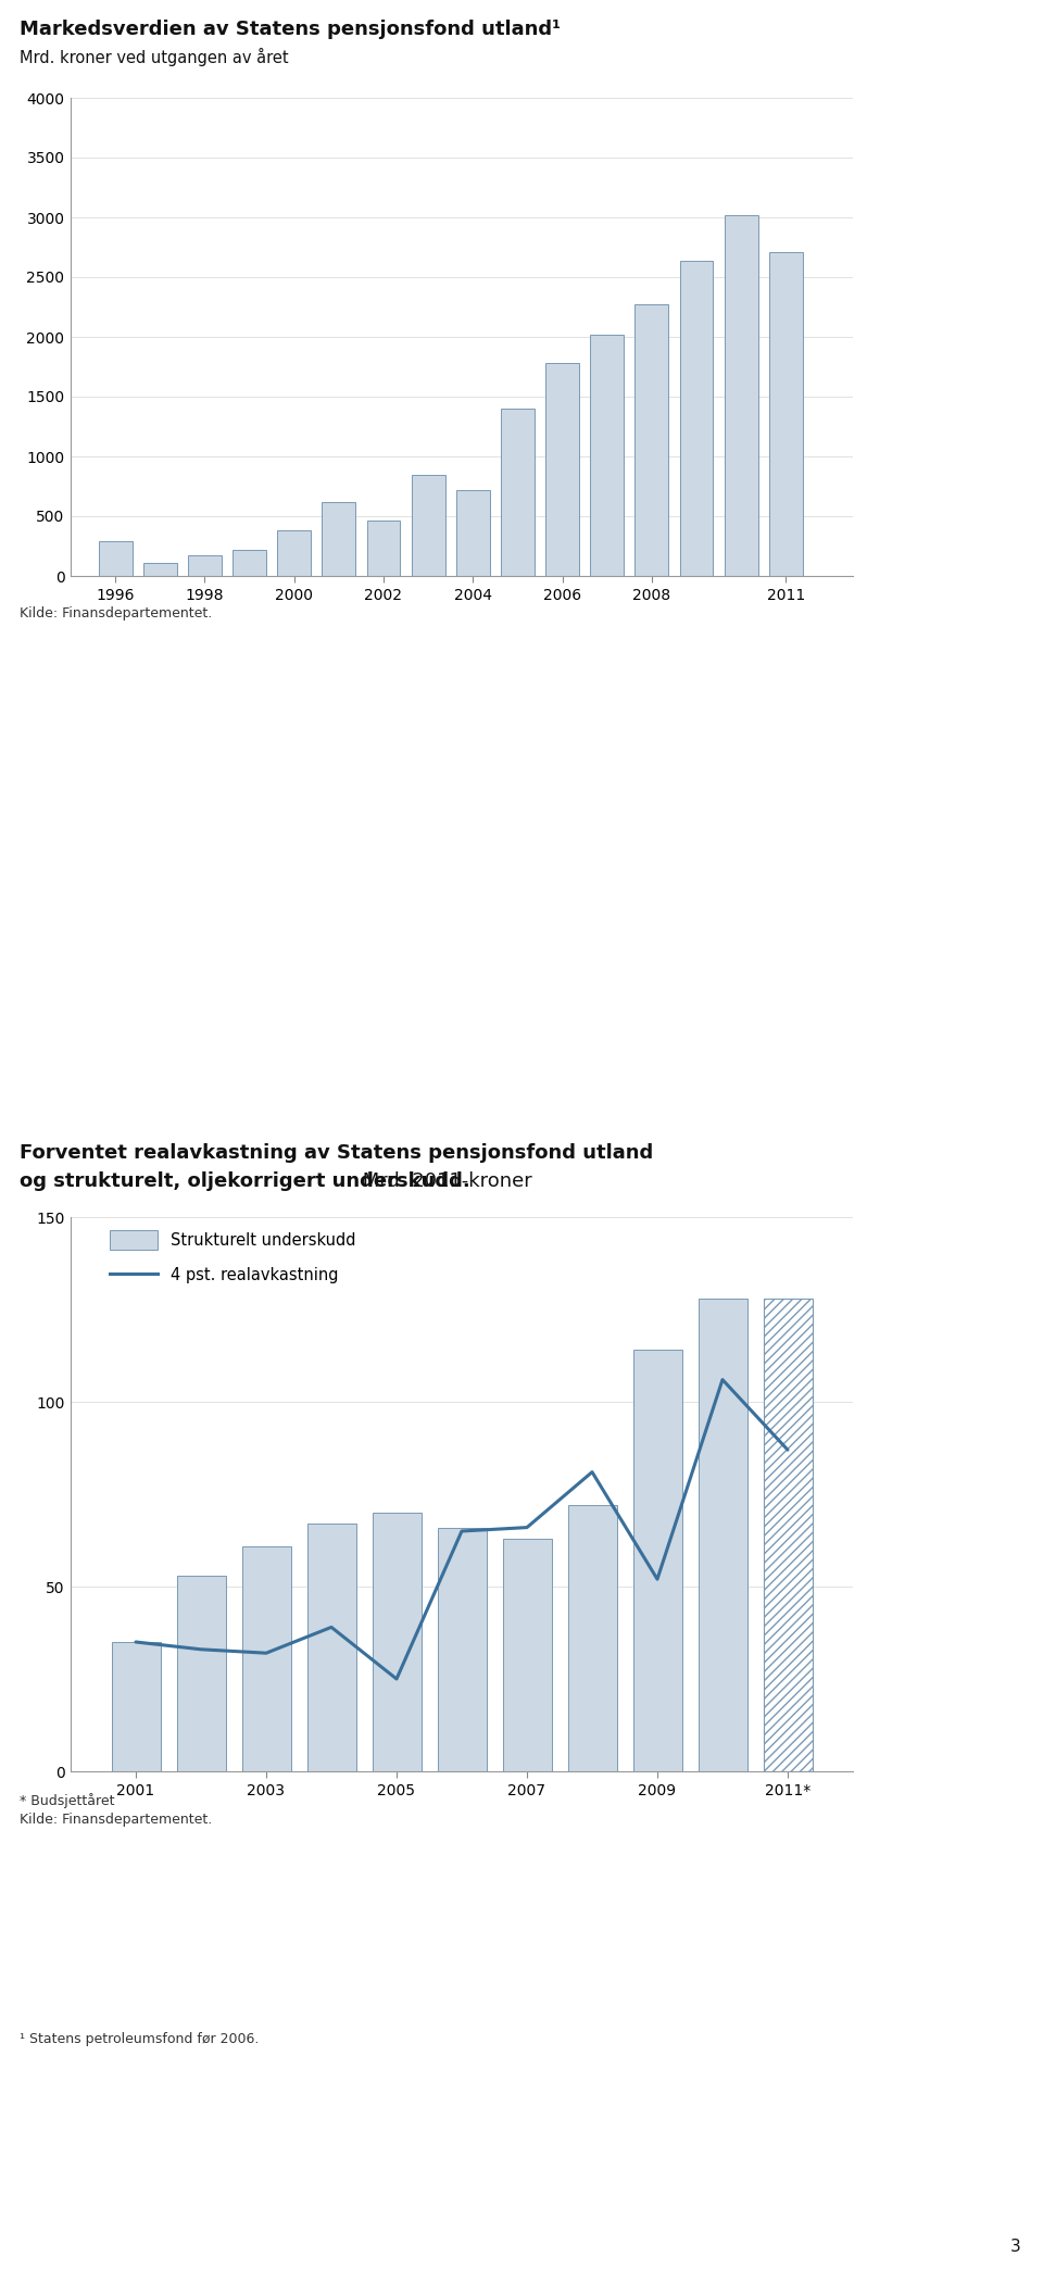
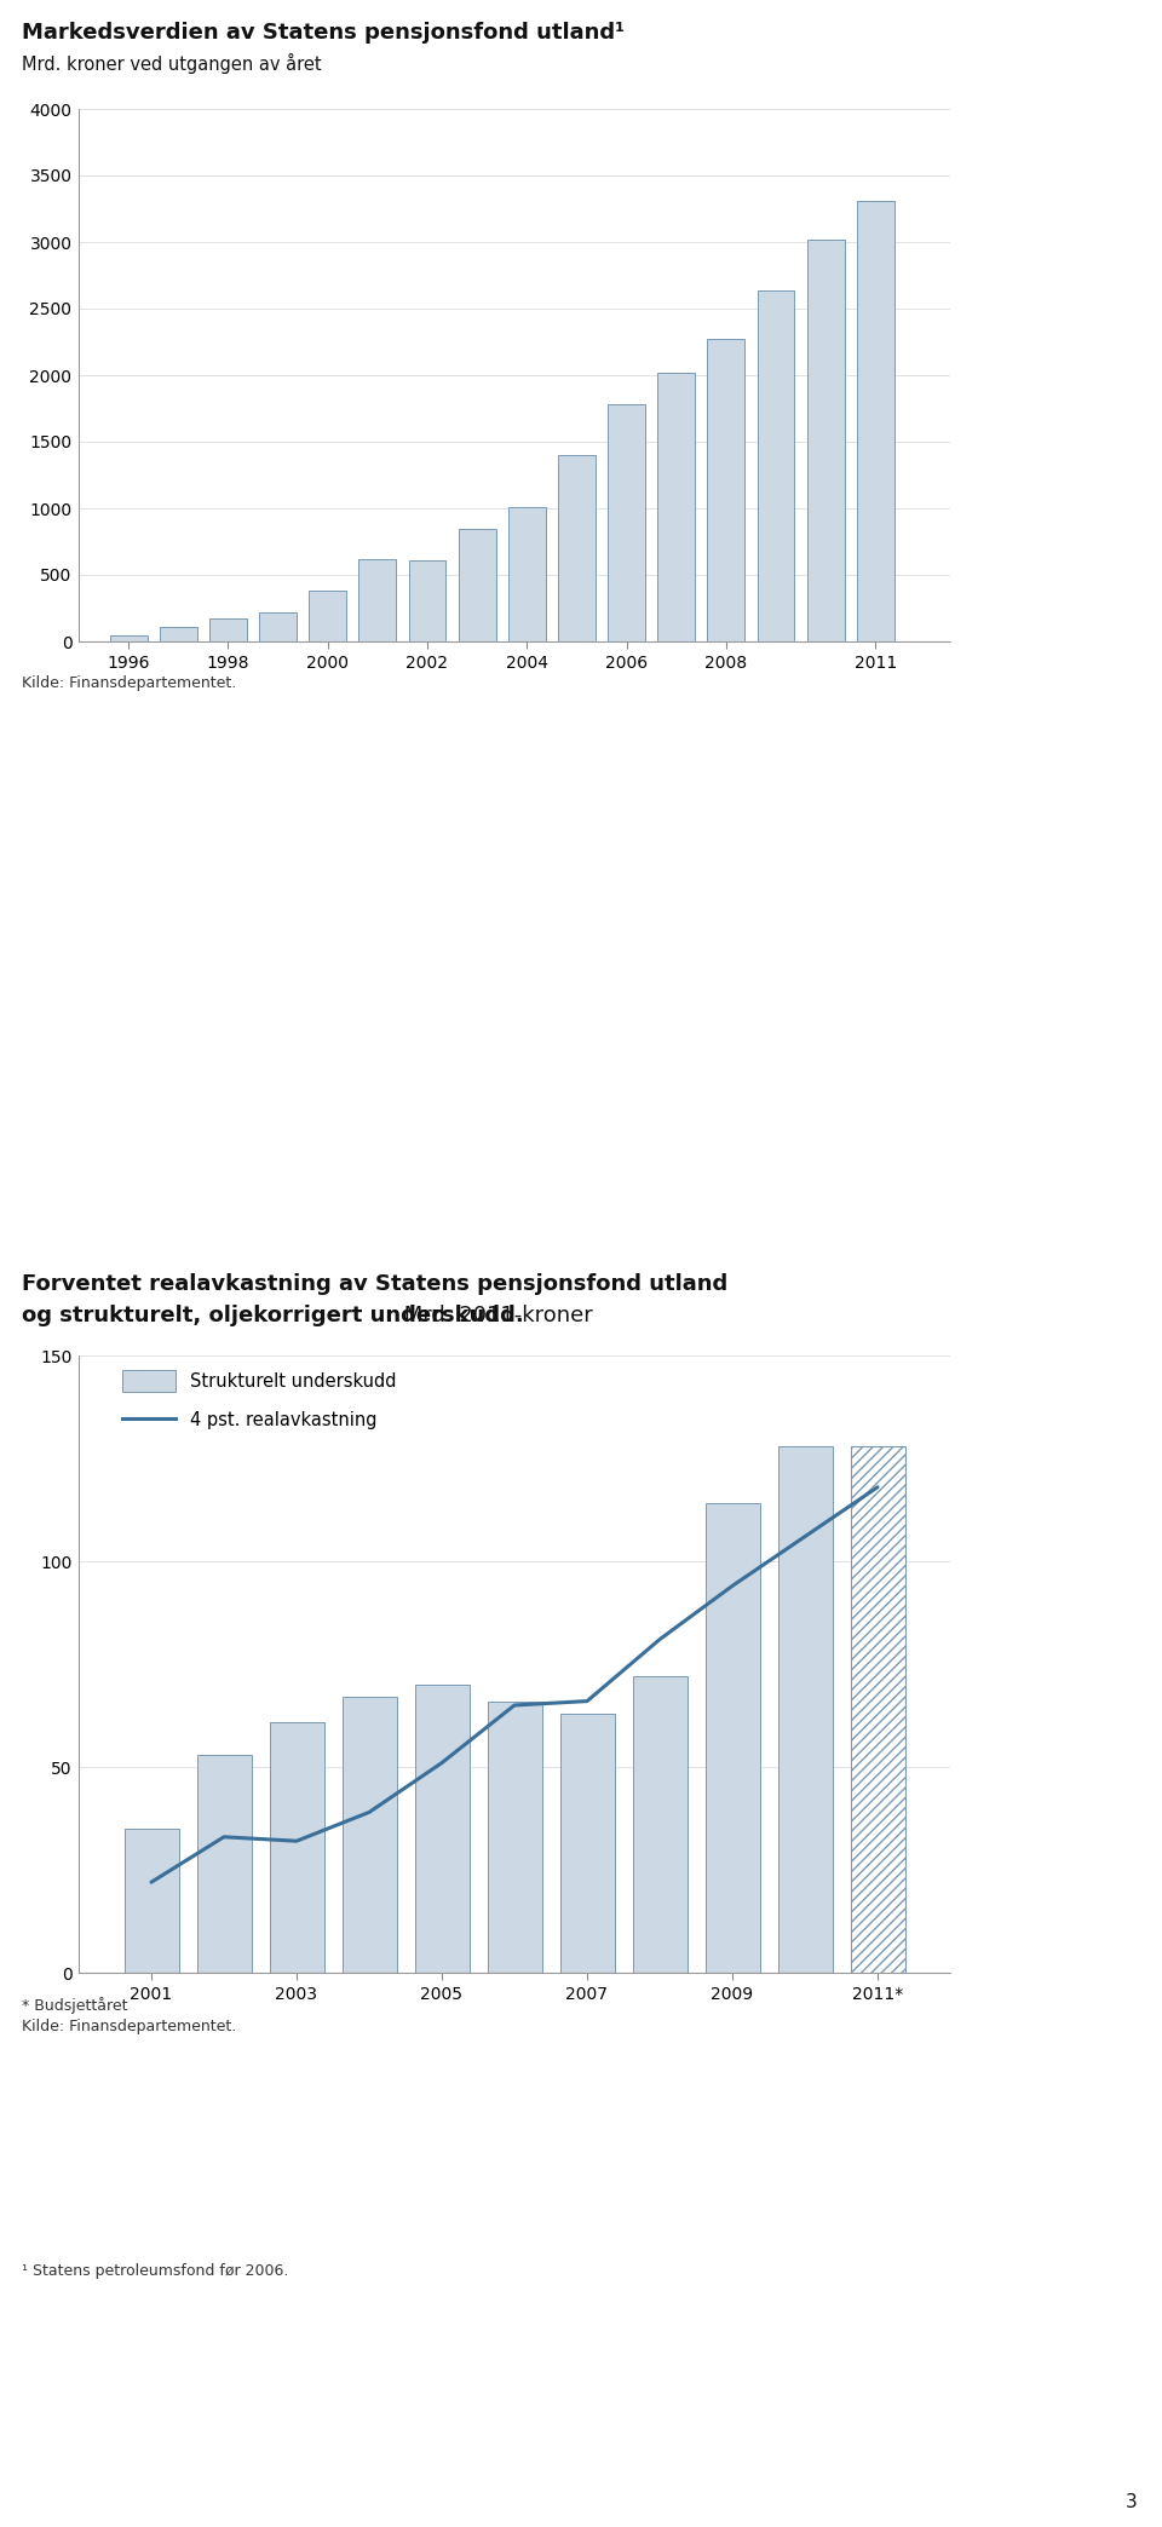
1996: 290 -> 50
2002: 460 -> 610
2004: 720 -> 1010
2011: 2710 -> 3310
4 pst. realavkastning/2001: 35 -> 22
4 pst. realavkastning/2005: 25 -> 51
4 pst. realavkastning/2009: 52 -> 94
4 pst. realavkastning/2011*: 87 -> 118
